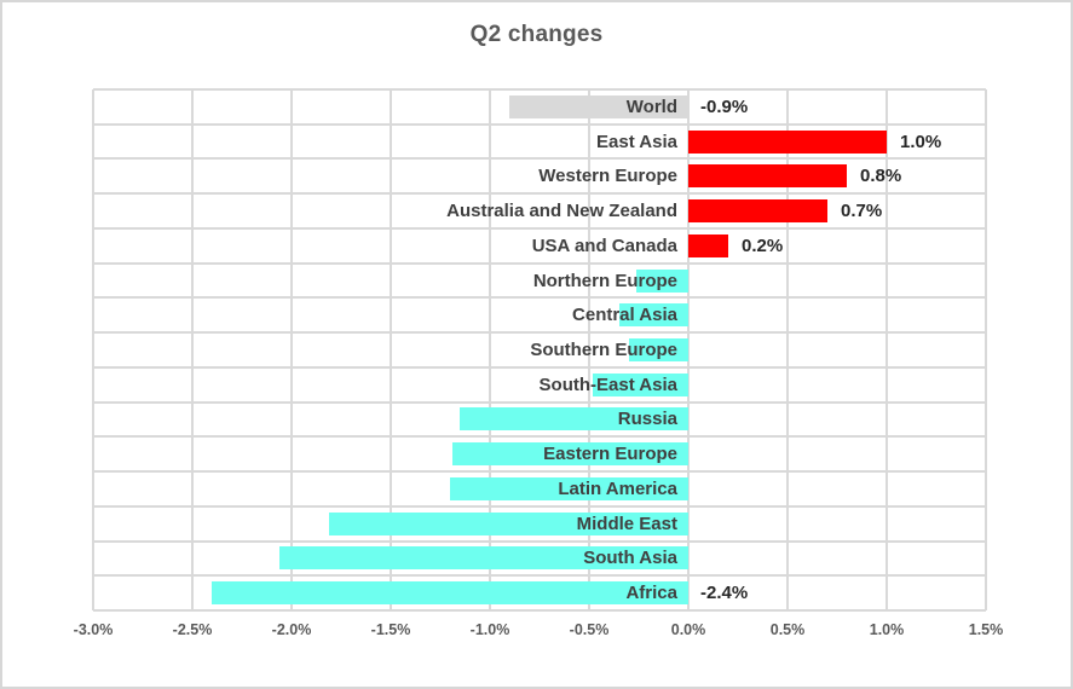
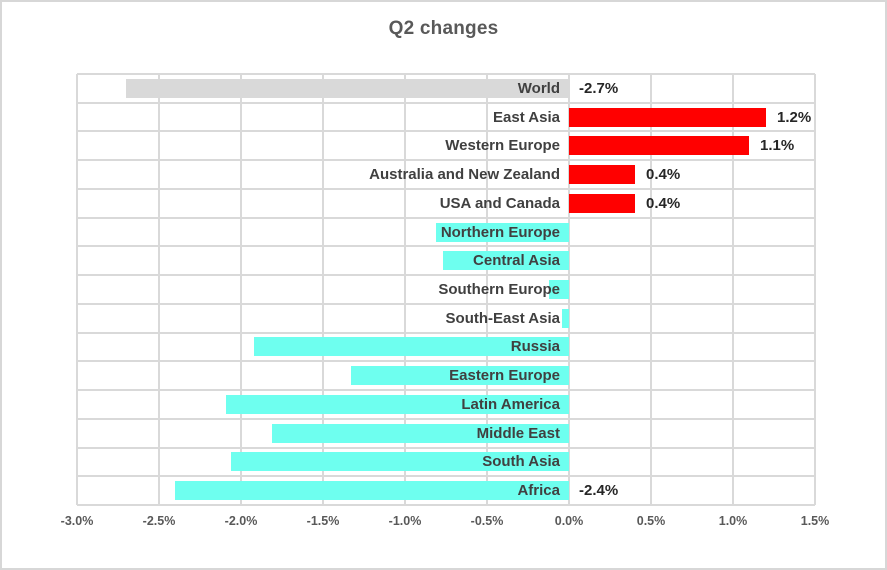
World: -0.9% -> -2.7%
East Asia: 1.0% -> 1.2%
Western Europe: 0.8% -> 1.1%
Australia and New Zealand: 0.7% -> 0.4%
USA and Canada: 0.2% -> 0.4%
Northern Europe: -0.26% -> -0.81%
Central Asia: -0.35% -> -0.77%
Southern Europe: -0.30% -> -0.12%
South-East Asia: -0.48% -> -0.04%
Russia: -1.15% -> -1.92%
Eastern Europe: -1.19% -> -1.33%
Latin America: -1.20% -> -2.09%
